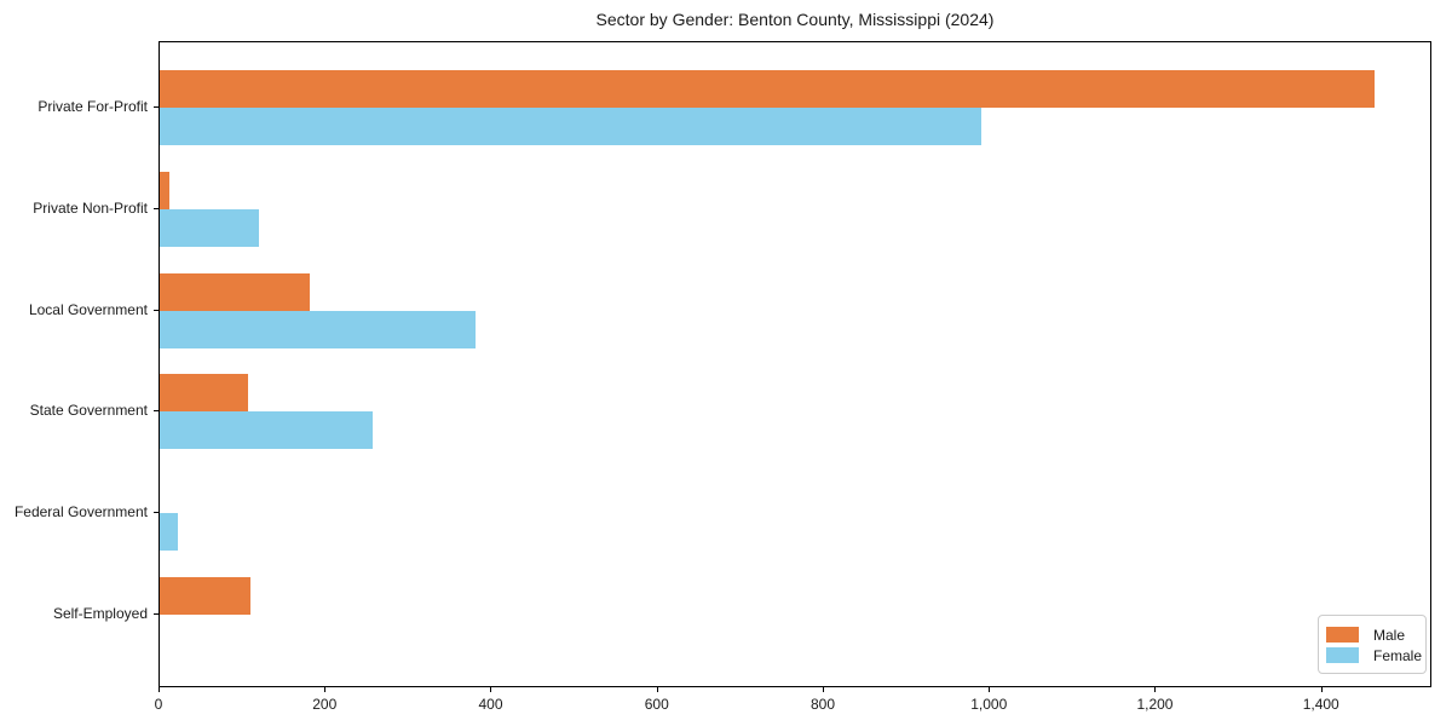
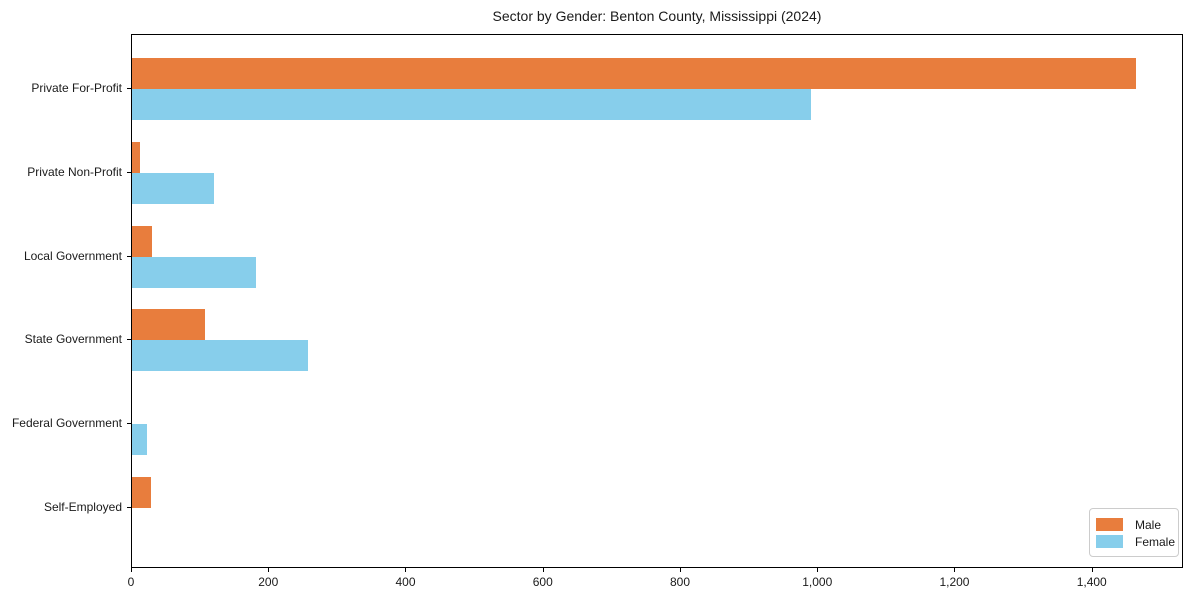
Male/Local Government: 180 -> 30
Female/Local Government: 380 -> 180
Male/Self-Employed: 110 -> 30
